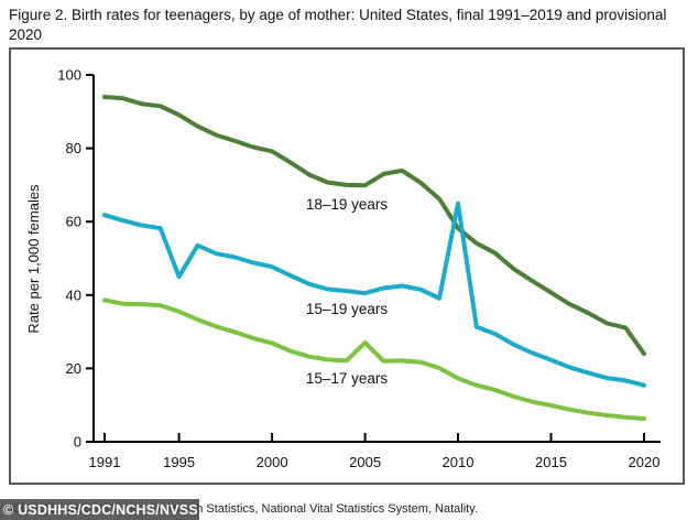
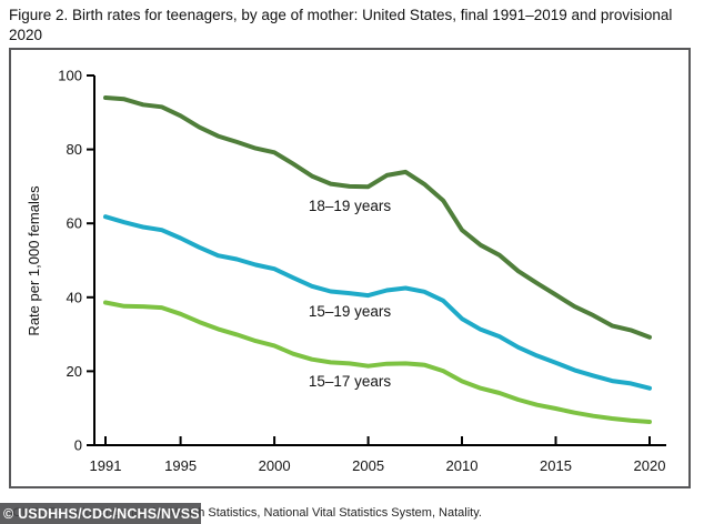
15–19 years/1995: 45 -> 56
15–17 years/2005: 27 -> 21
15–19 years/2010: 65 -> 34
18–19 years/2020: 24 -> 29
